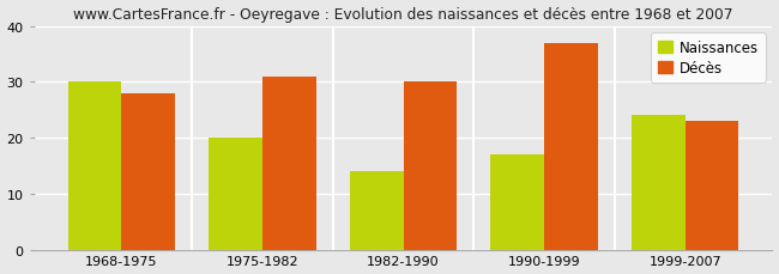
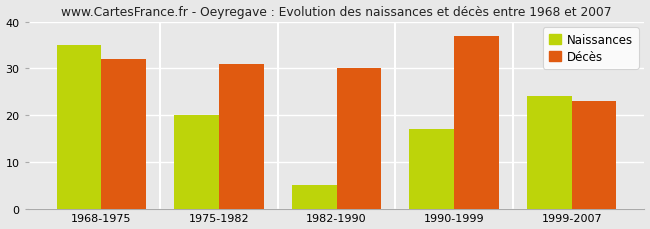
Naissances/1968-1975: 30 -> 35
Décès/1968-1975: 28 -> 32
Naissances/1982-1990: 14 -> 5
